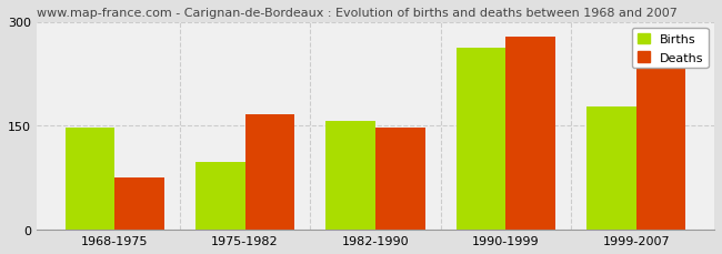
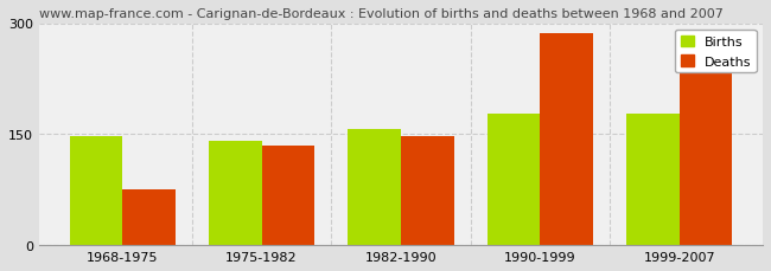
Births/1975-1982: 98 -> 141
Deaths/1975-1982: 166 -> 134
Births/1990-1999: 262 -> 178
Deaths/1990-1999: 278 -> 287
